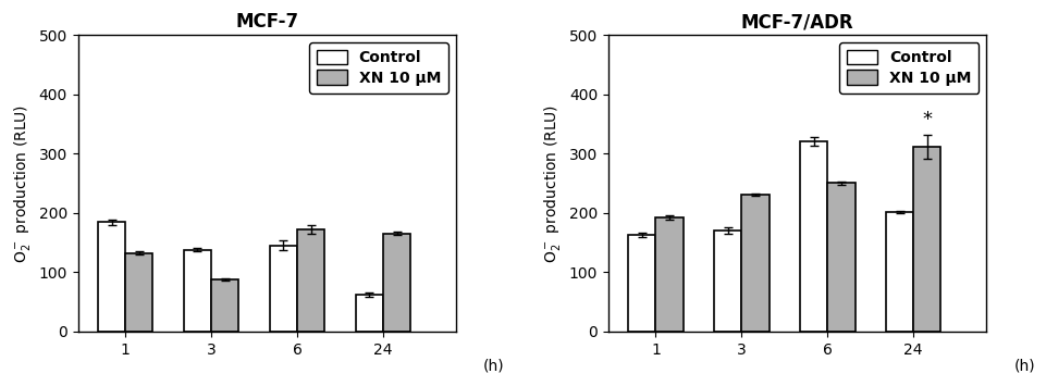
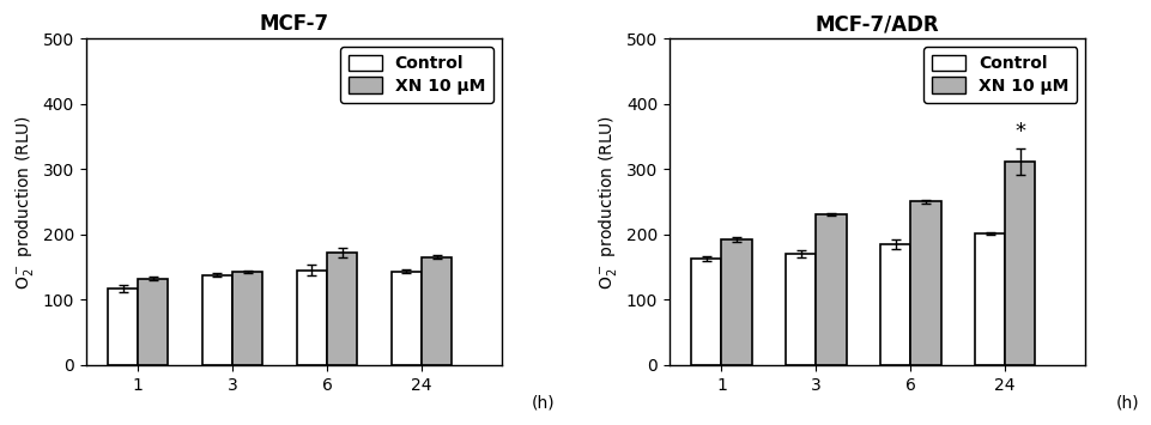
MCF-7/Control/1: 184 -> 117
MCF-7/XN 10 μM/3: 88 -> 143
MCF-7/Control/24: 62 -> 143
MCF-7/ADR/Control/6: 320 -> 185
